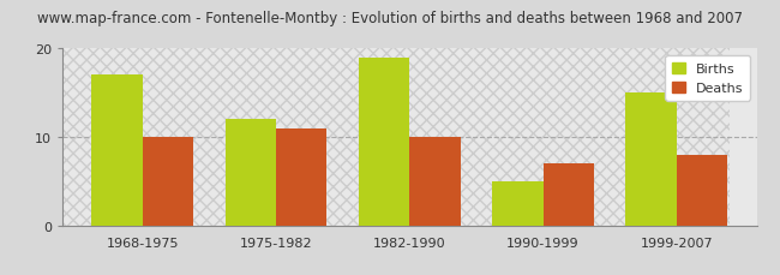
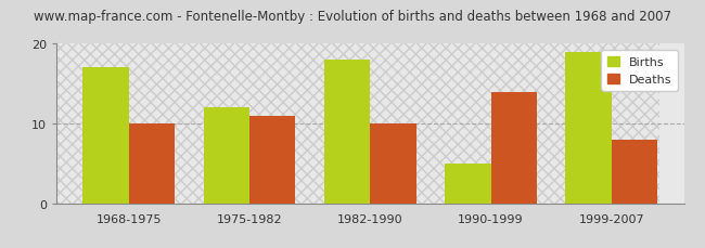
Births/1982-1990: 19 -> 18
Deaths/1990-1999: 7 -> 14
Births/1999-2007: 15 -> 19
